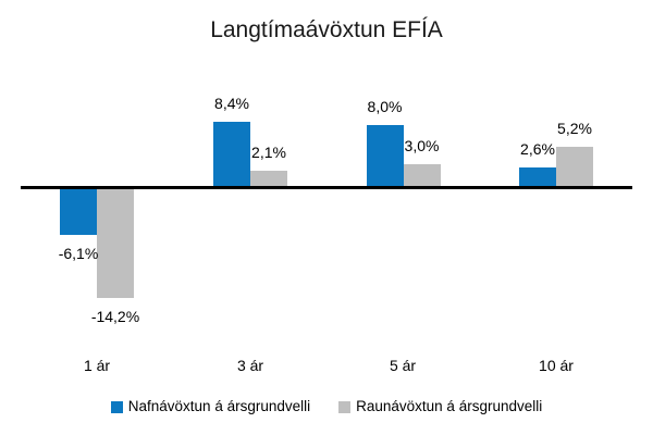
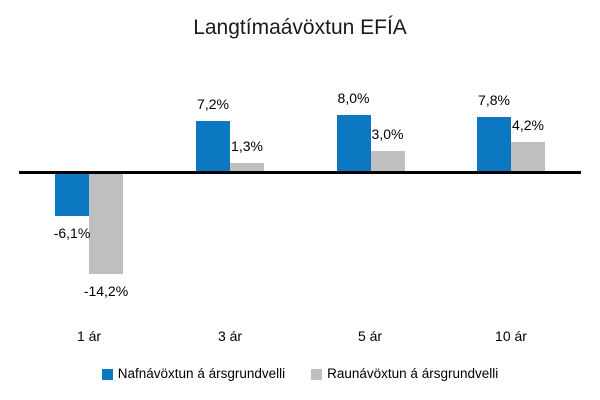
Nafnávöxtun á ársgrundvelli/3 ár: 8,4% -> 7,2%
Raunávöxtun á ársgrundvelli/3 ár: 2,1% -> 1,3%
Nafnávöxtun á ársgrundvelli/10 ár: 2,6% -> 7,8%
Raunávöxtun á ársgrundvelli/10 ár: 5,2% -> 4,2%
